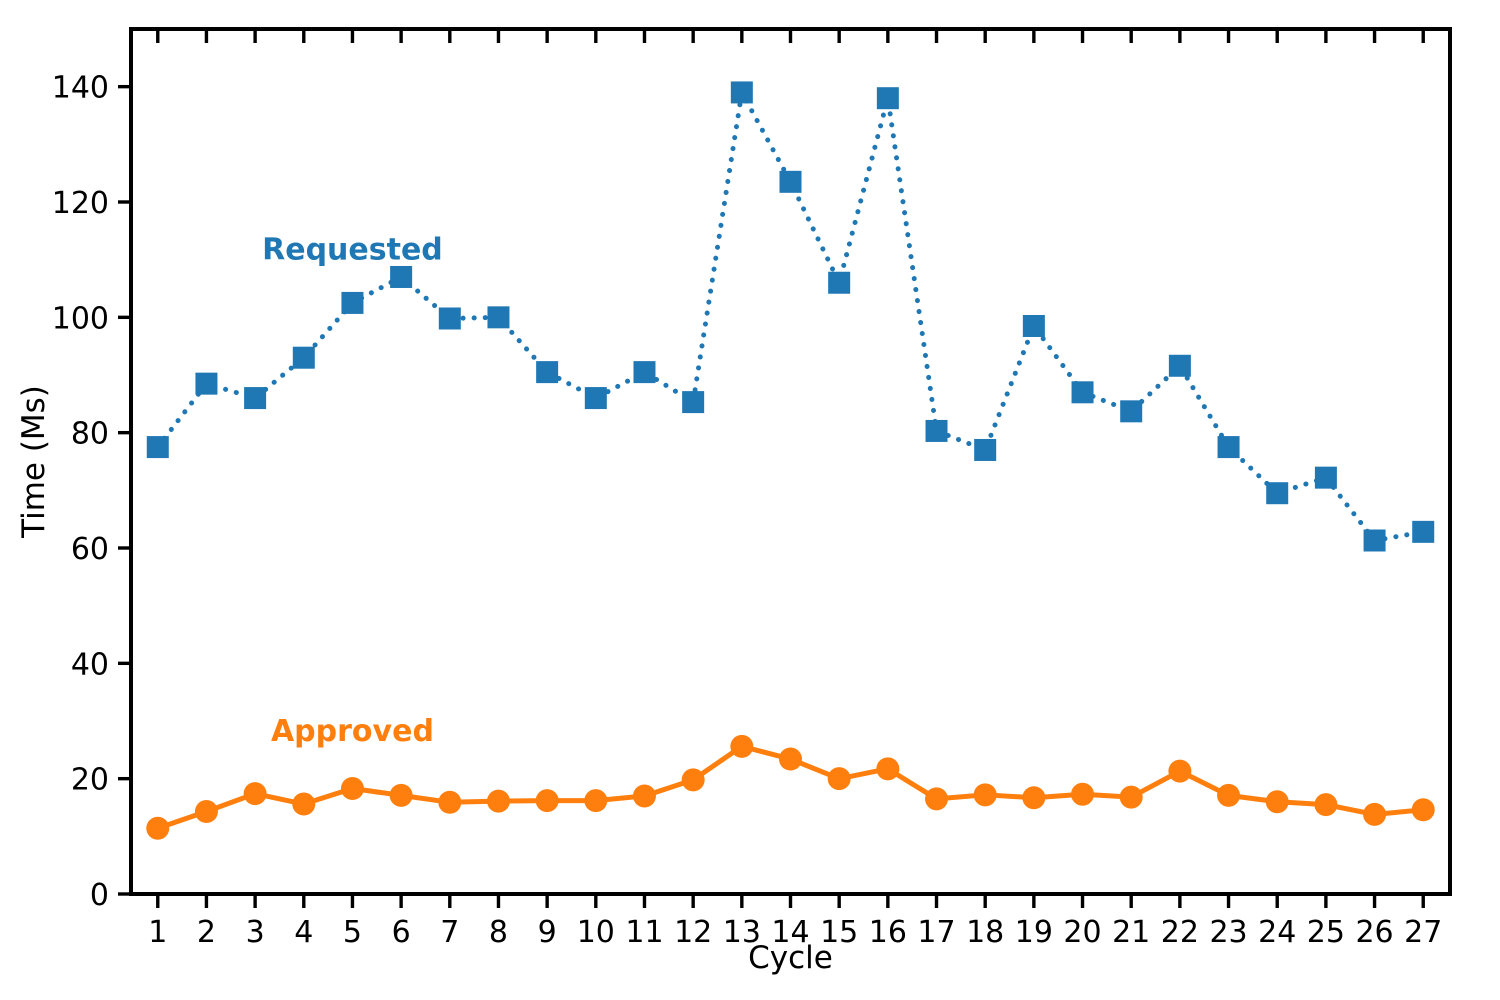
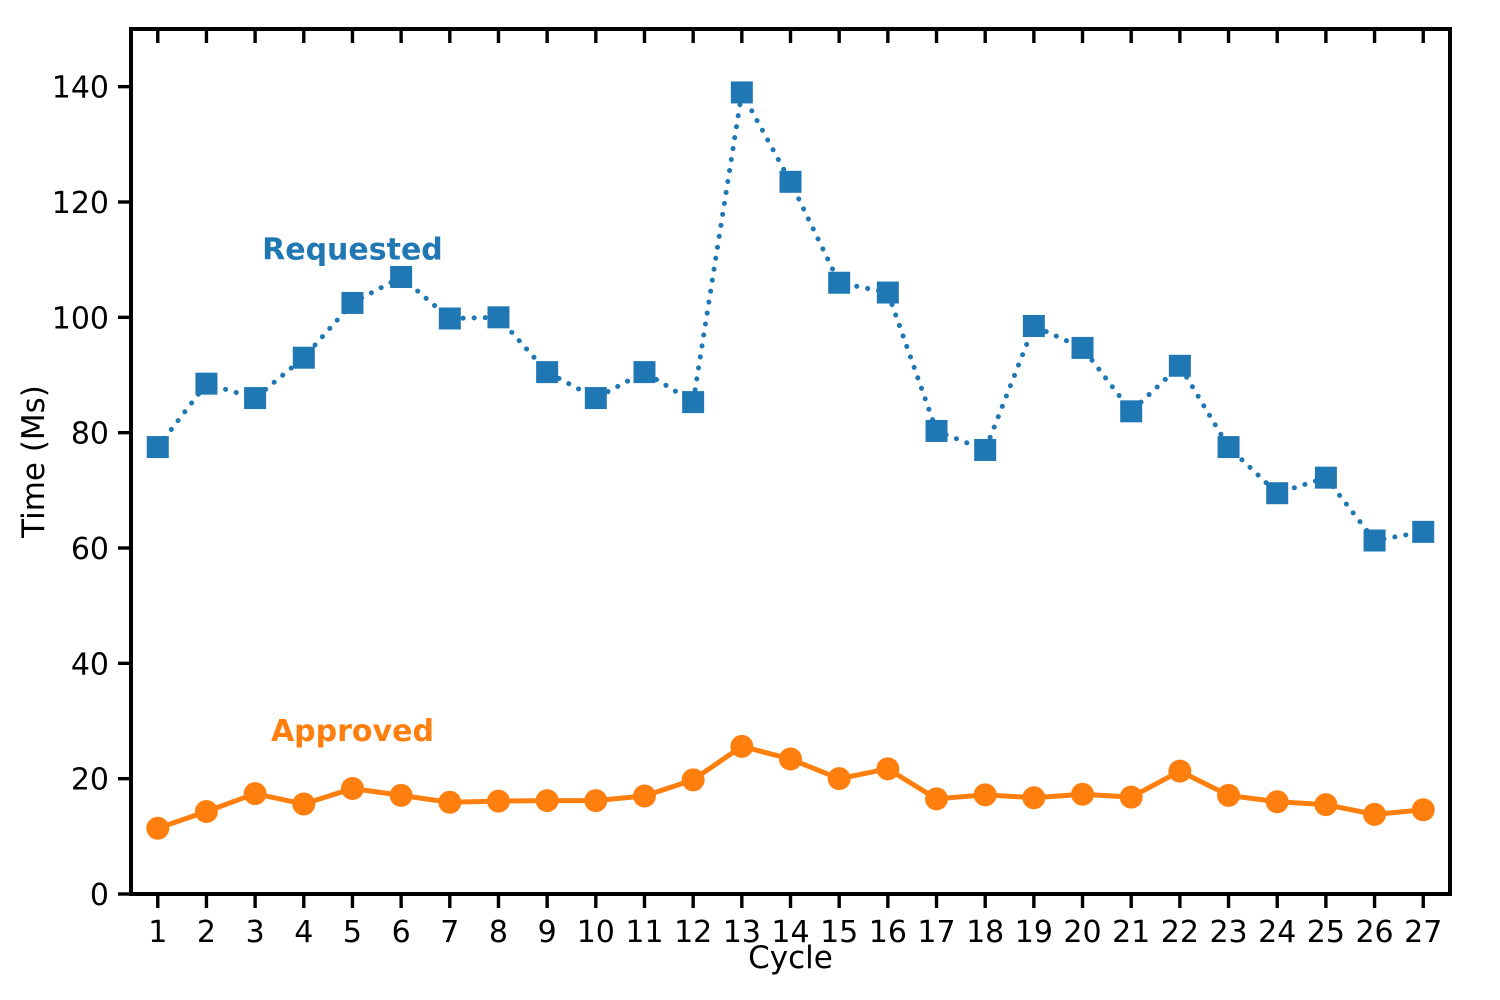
Requested/16: 138 -> 104
Requested/20: 87 -> 95
